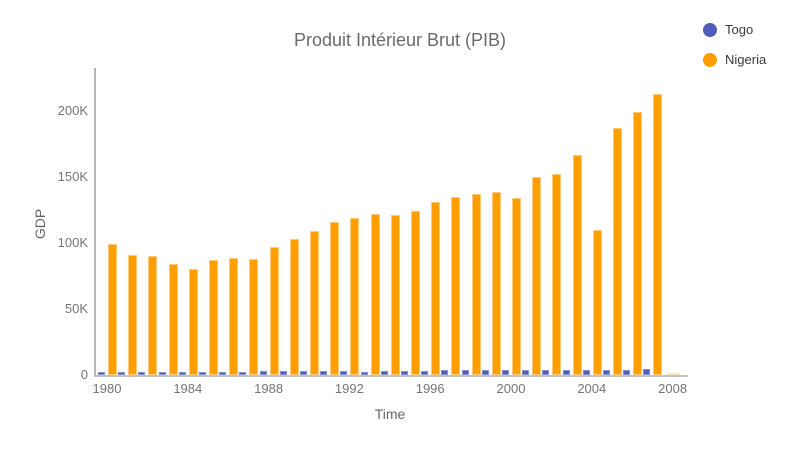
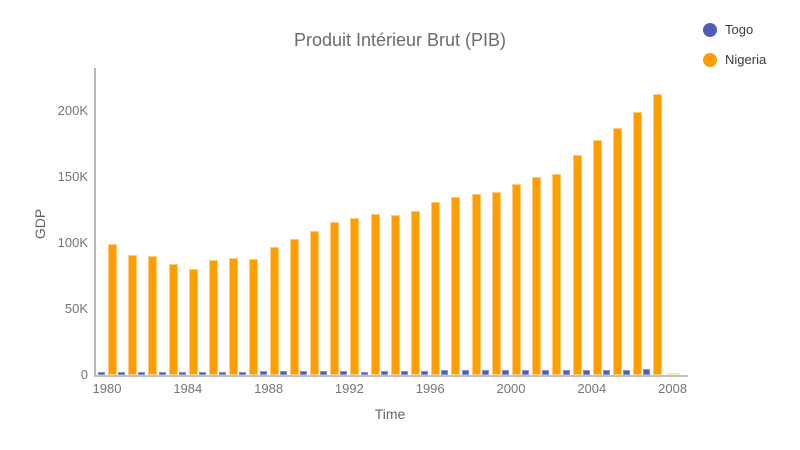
Nigeria/2000: 134K -> 145K
Nigeria/2004: 110K -> 178K
